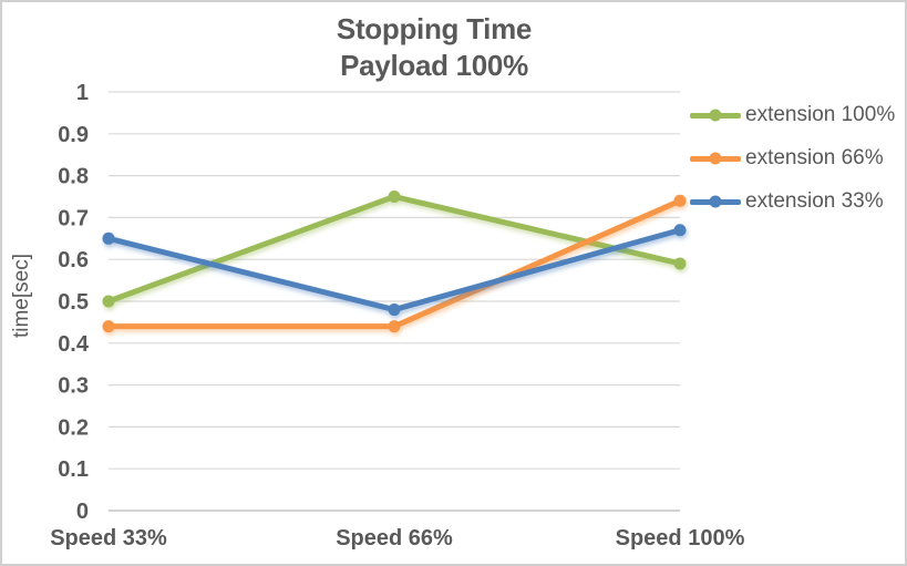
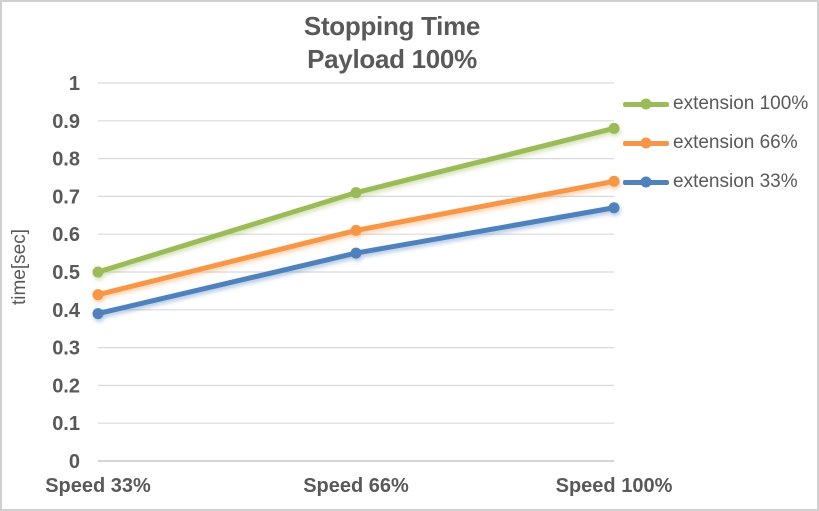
extension 33%/Speed 33%: 0.65 -> 0.39
extension 100%/Speed 66%: 0.75 -> 0.71
extension 66%/Speed 66%: 0.44 -> 0.61
extension 33%/Speed 66%: 0.48 -> 0.55
extension 100%/Speed 100%: 0.59 -> 0.88
